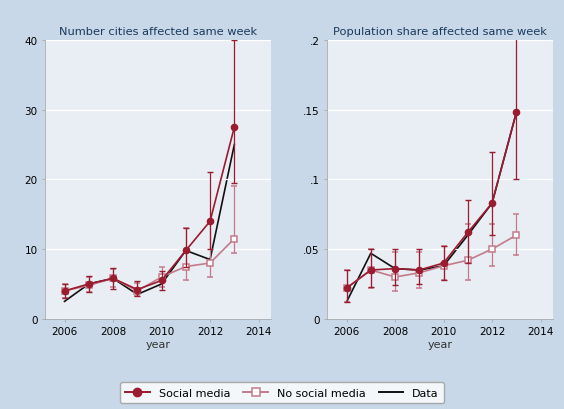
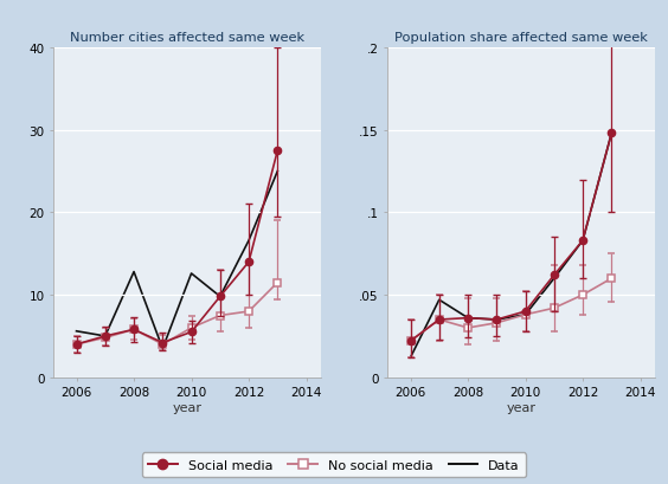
Number cities affected same week/Data/2006: 2.5 -> 5.6
Number cities affected same week/Data/2008: 5.8 -> 12.8
Number cities affected same week/Data/2010: 5.0 -> 12.6
Number cities affected same week/Data/2012: 8.5 -> 16.6
